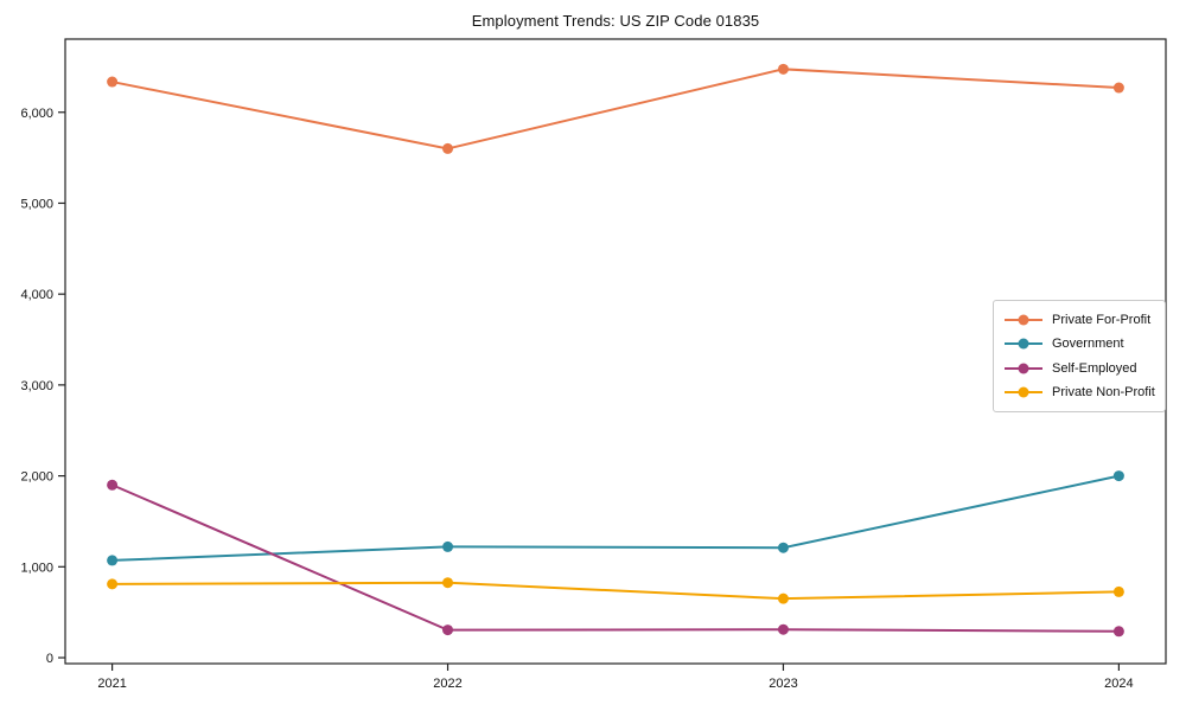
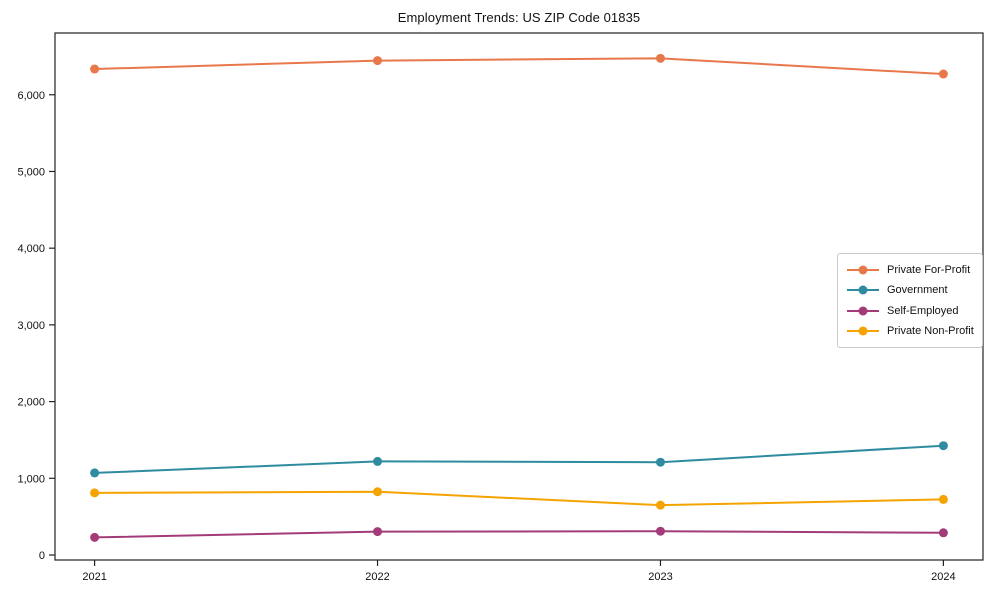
Self-Employed/2021: 1900 -> 200
Private For-Profit/2022: 5600 -> 6400
Government/2024: 2000 -> 1400
